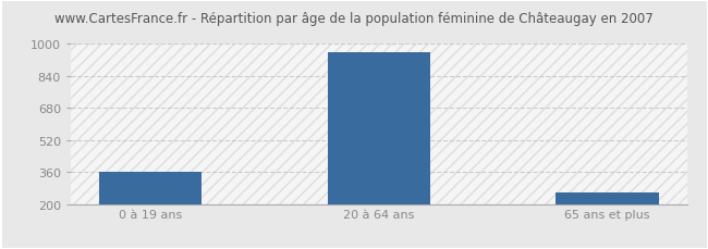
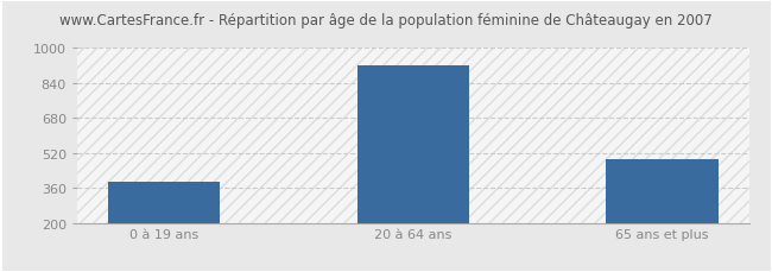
0 à 19 ans: 360 -> 390
20 à 64 ans: 960 -> 920
65 ans et plus: 260 -> 490
